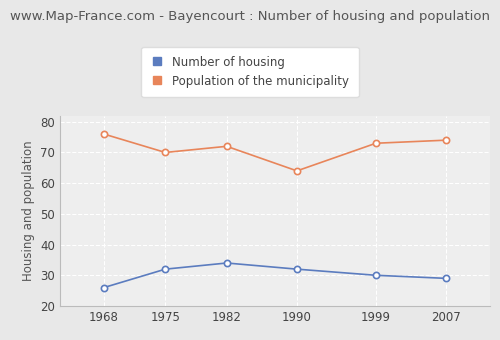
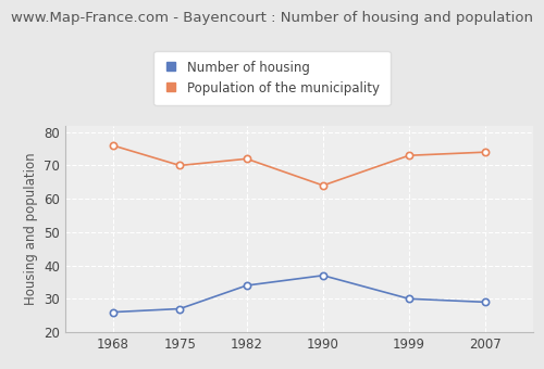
Number of housing/1975: 32 -> 27
Number of housing/1990: 32 -> 37
